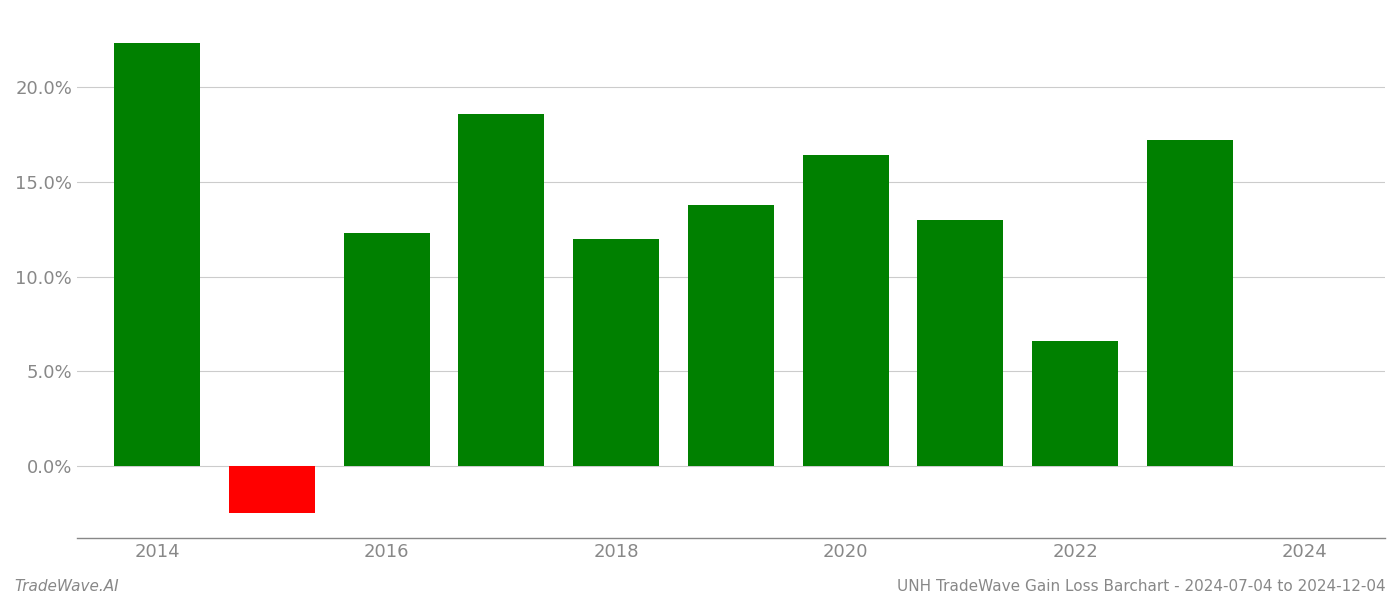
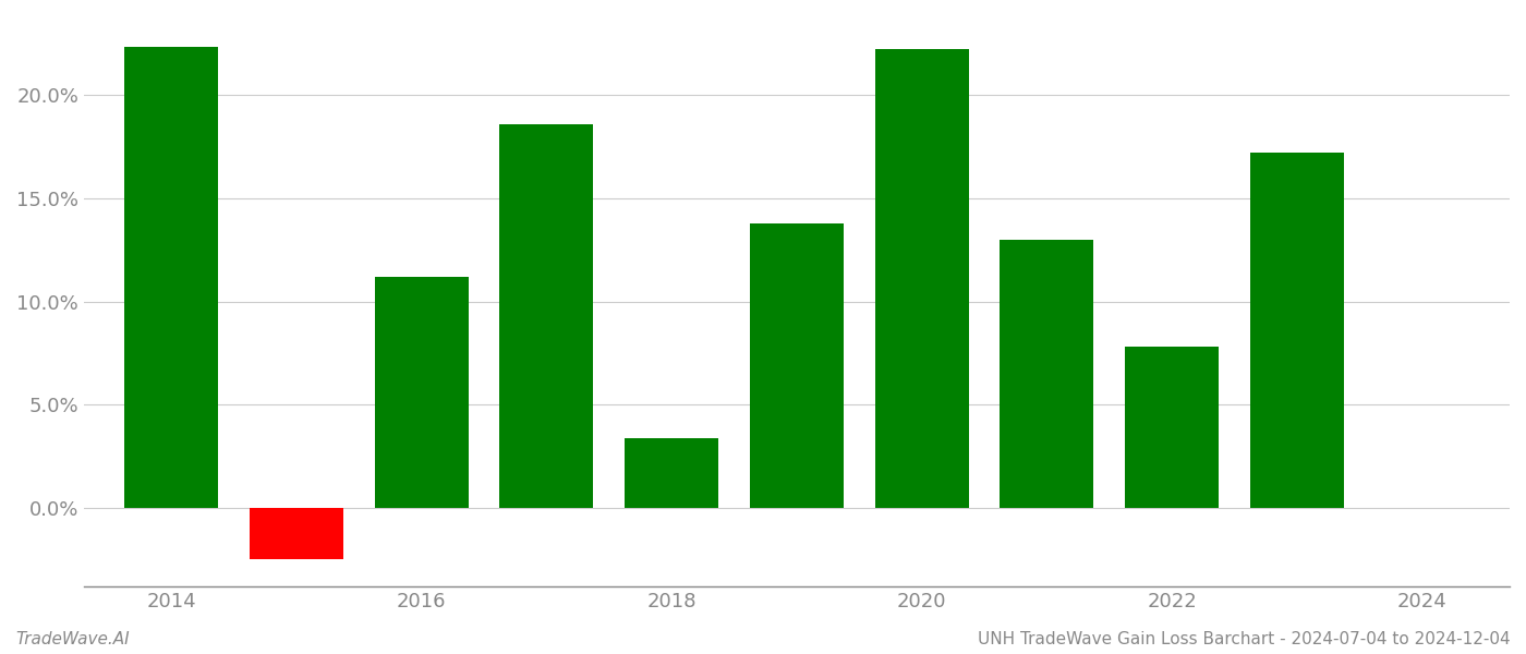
2016: 12.3% -> 11.2%
2018: 12.0% -> 3.4%
2020: 16.4% -> 22.2%
2022: 6.6% -> 7.8%
